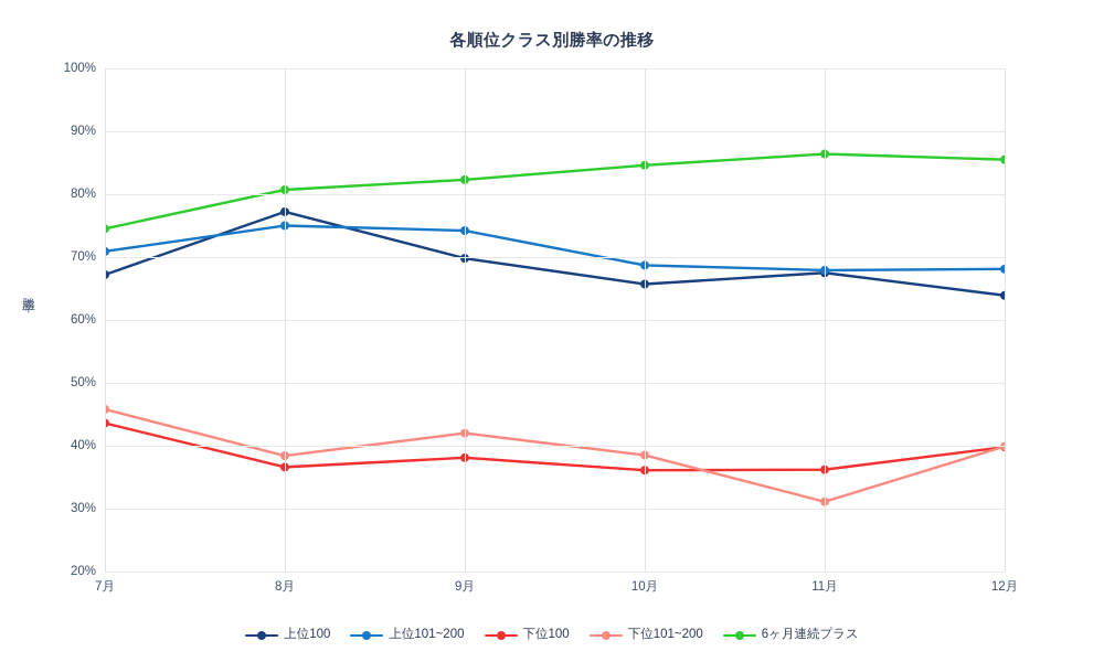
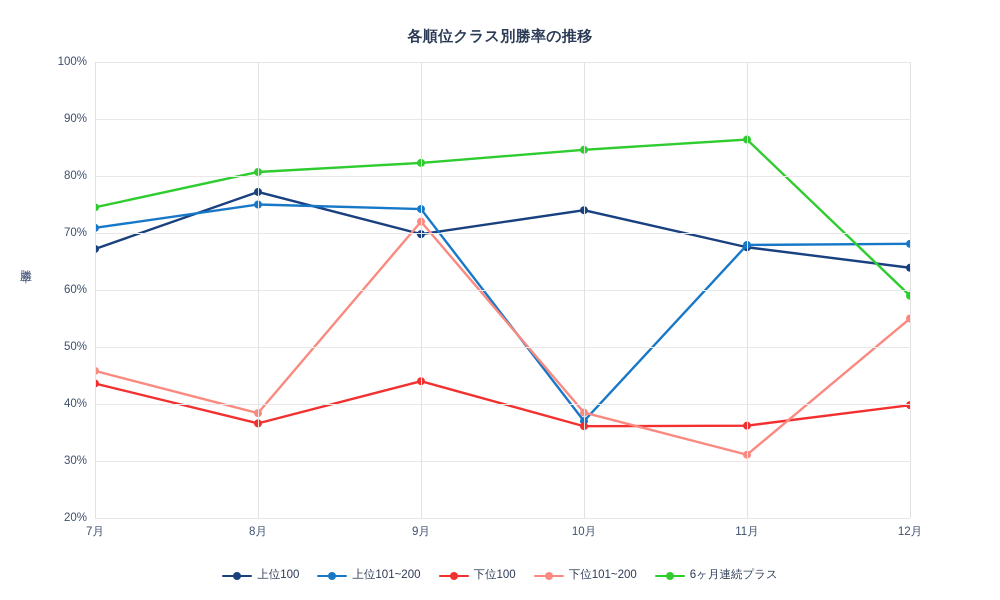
下位100/9月: 38% -> 44%
下位101~200/9月: 42% -> 72%
上位100/10月: 66% -> 74%
上位101~200/10月: 69% -> 37%
下位101~200/12月: 40% -> 55%
6ヶ月連続プラス/12月: 86% -> 59%
